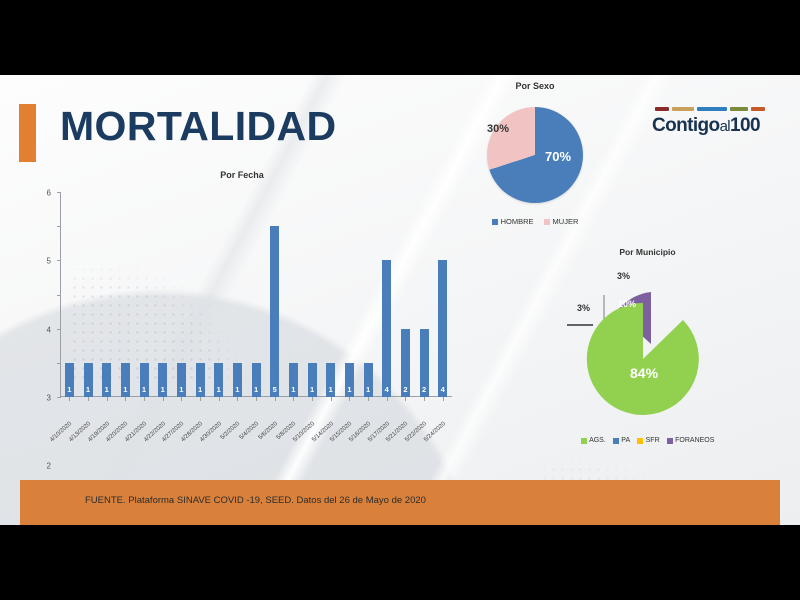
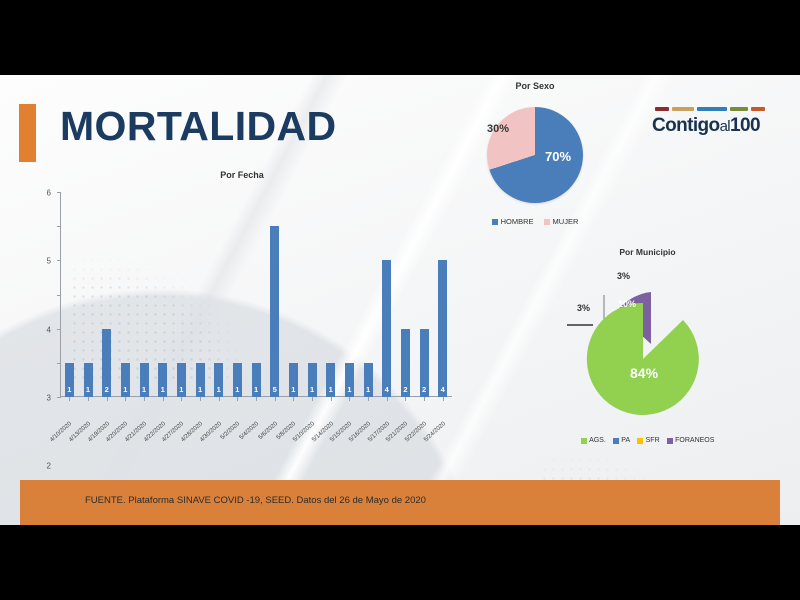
Por Fecha/4/19/2020: 1 -> 2
